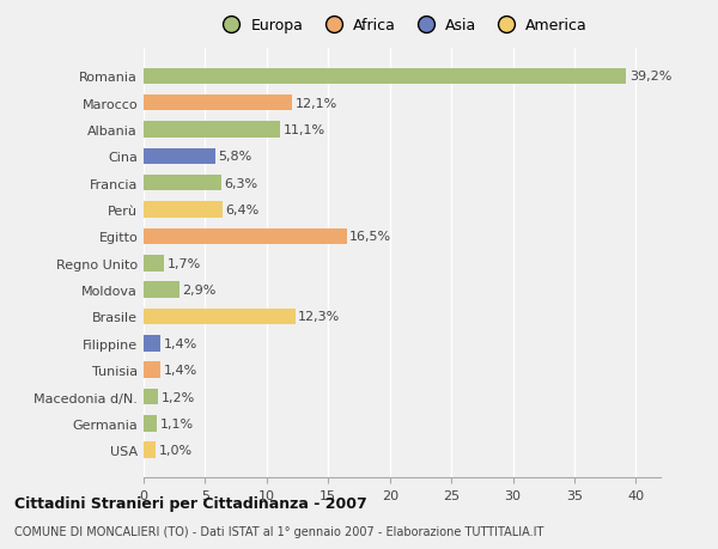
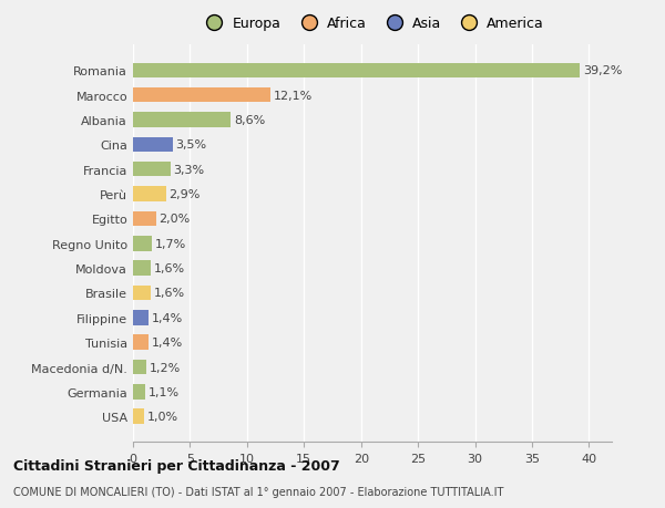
Albania: 11,1% -> 8,6%
Cina: 5,8% -> 3,5%
Francia: 6,3% -> 3,3%
Perù: 6,4% -> 2,9%
Egitto: 16,5% -> 2,0%
Moldova: 2,9% -> 1,6%
Brasile: 12,3% -> 1,6%
